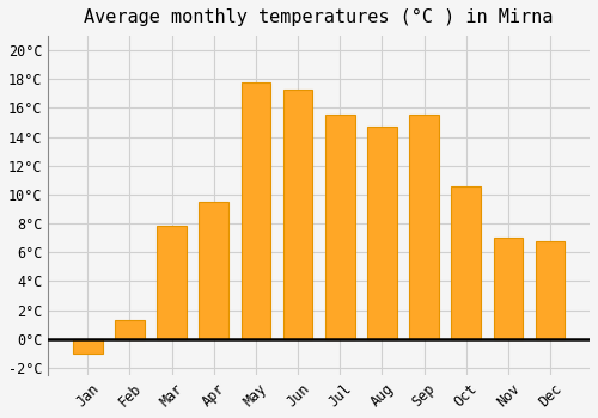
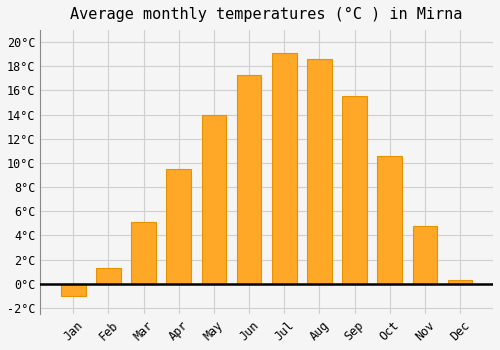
Mar: 7.8°C -> 5.1°C
May: 17.8°C -> 14.0°C
Jul: 15.5°C -> 19.1°C
Aug: 14.7°C -> 18.6°C
Nov: 7.0°C -> 4.8°C
Dec: 6.8°C -> 0.3°C
